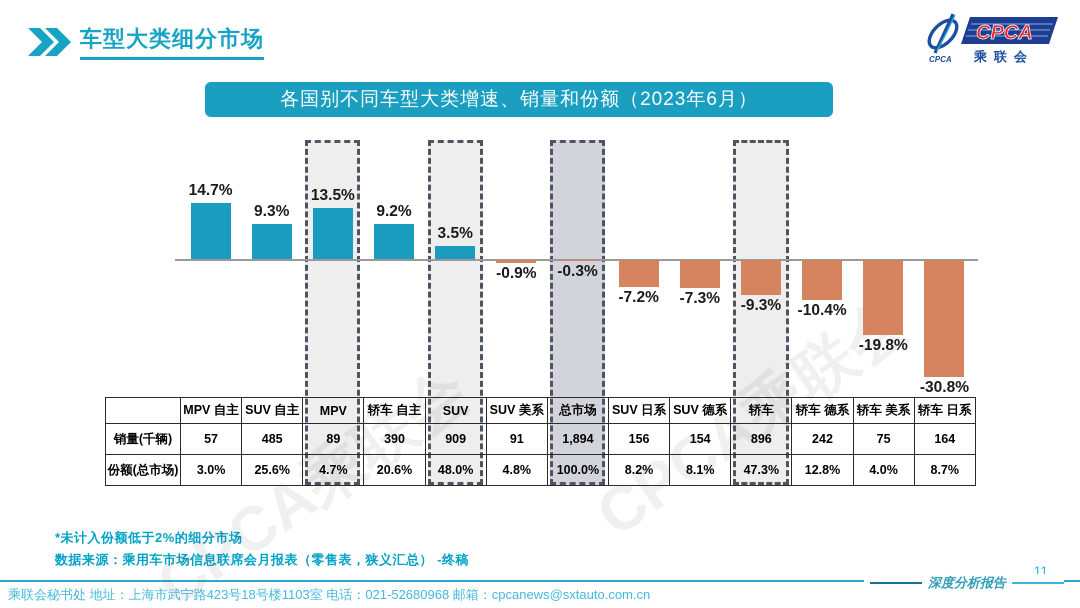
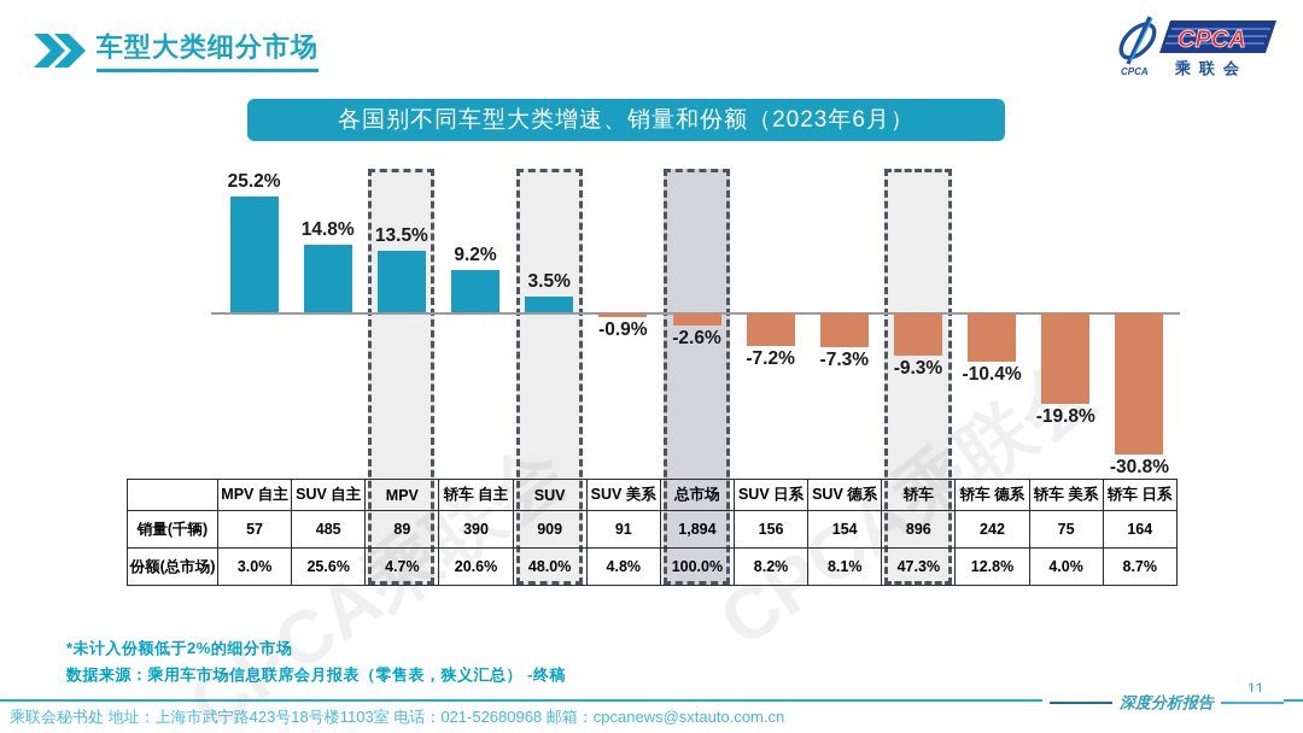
MPV 自主: 14.7% -> 25.2%
SUV 自主: 9.3% -> 14.8%
总市场: -0.3% -> -2.6%
